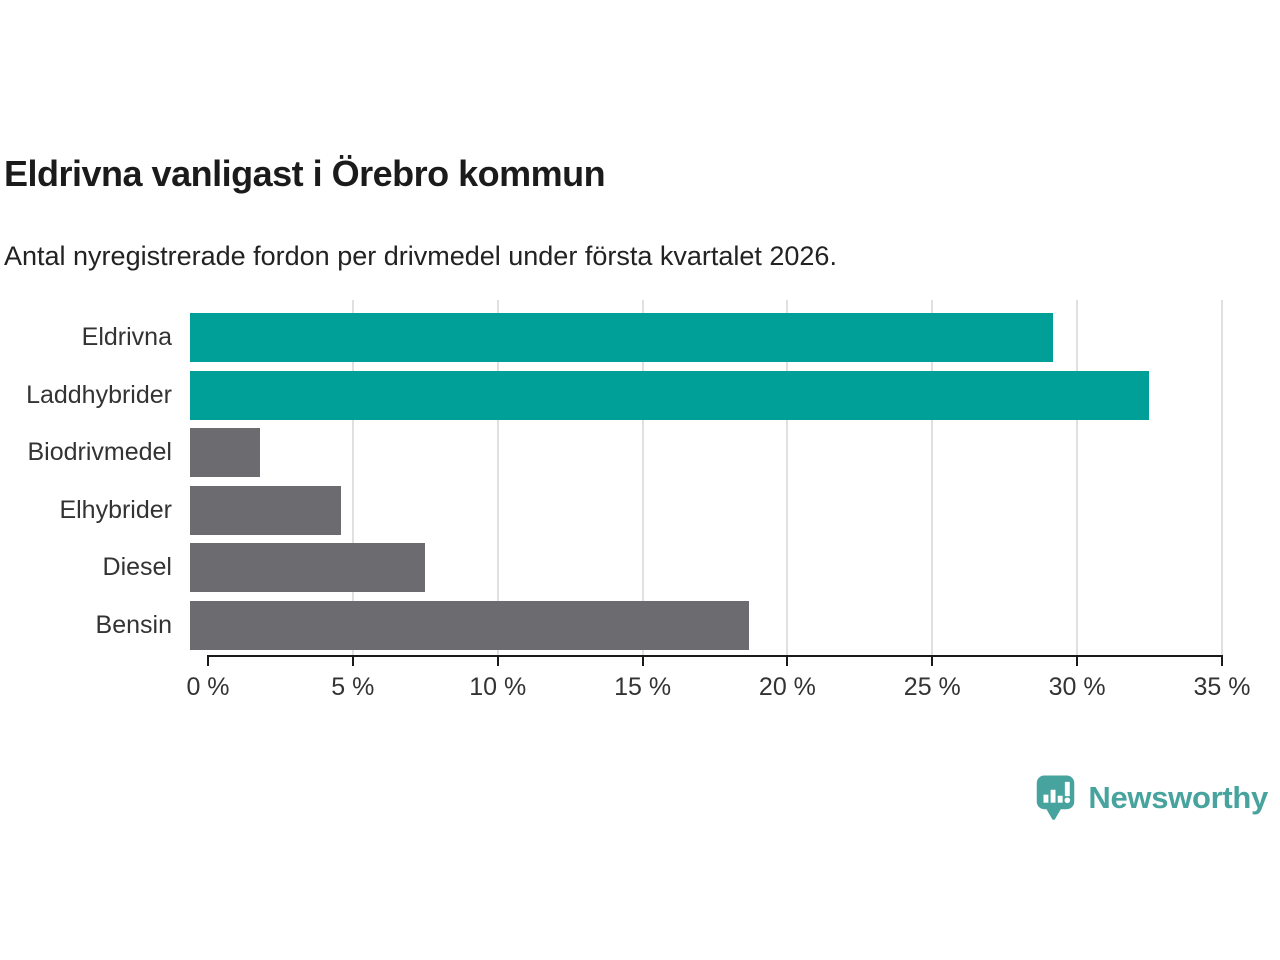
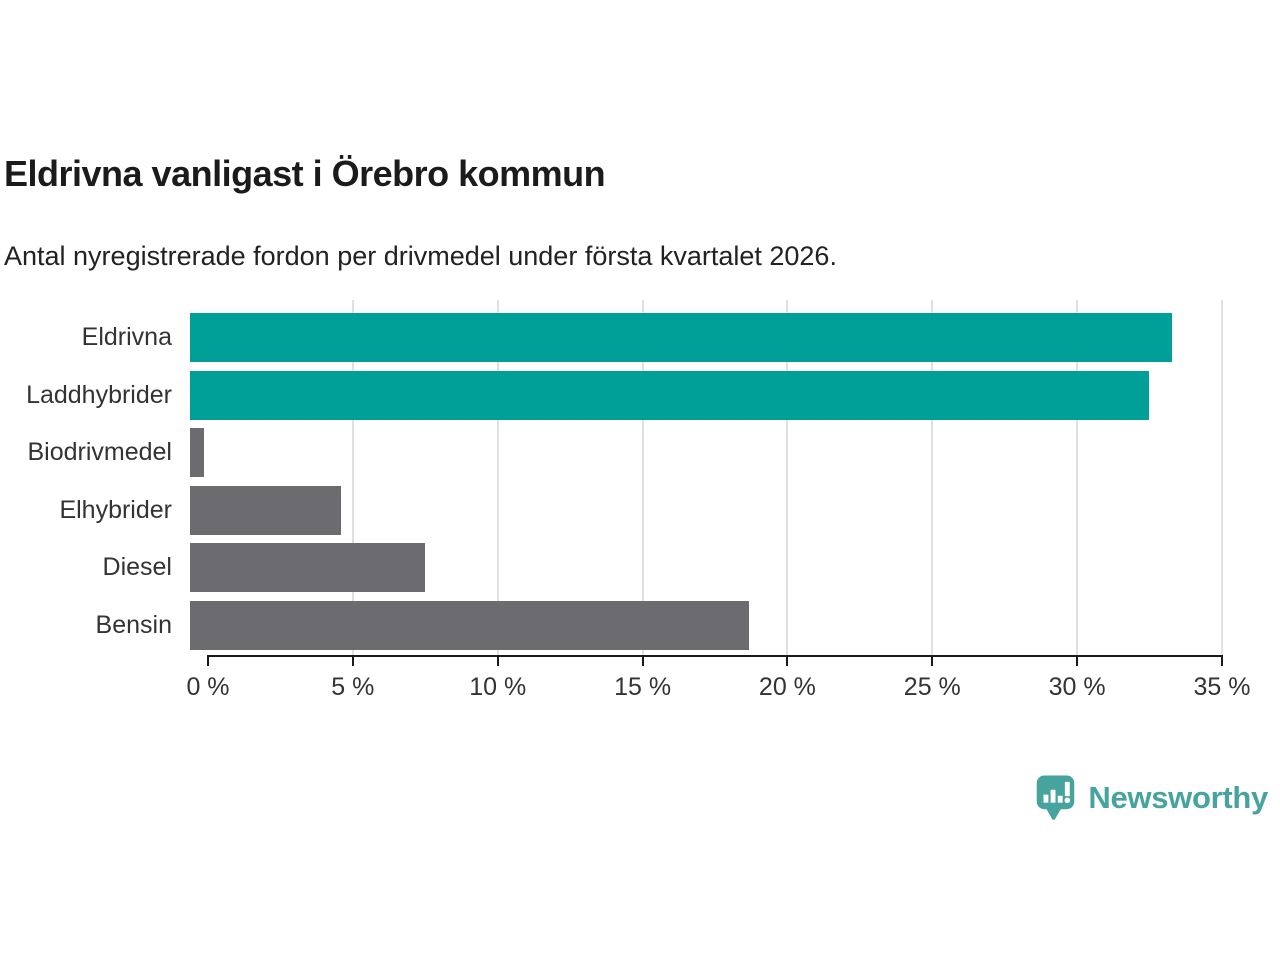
Eldrivna: 29.8% -> 33.9%
Biodrivmedel: 2.4% -> 0.5%
